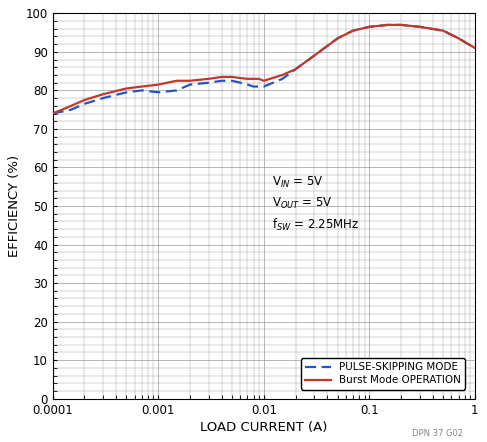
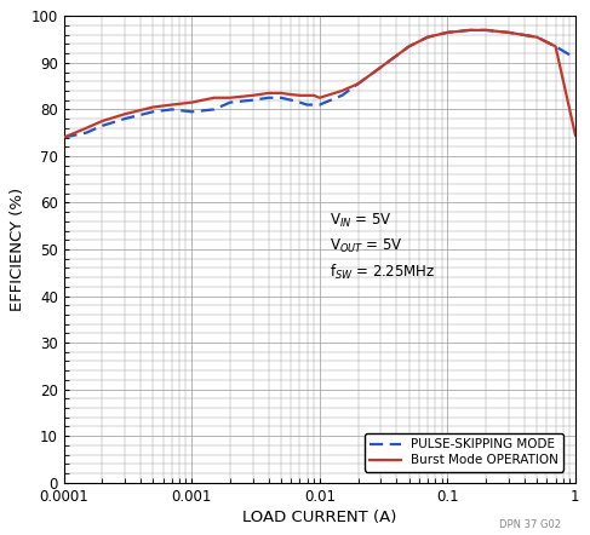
Burst Mode OPERATION/1: 91.0 -> 74.5
